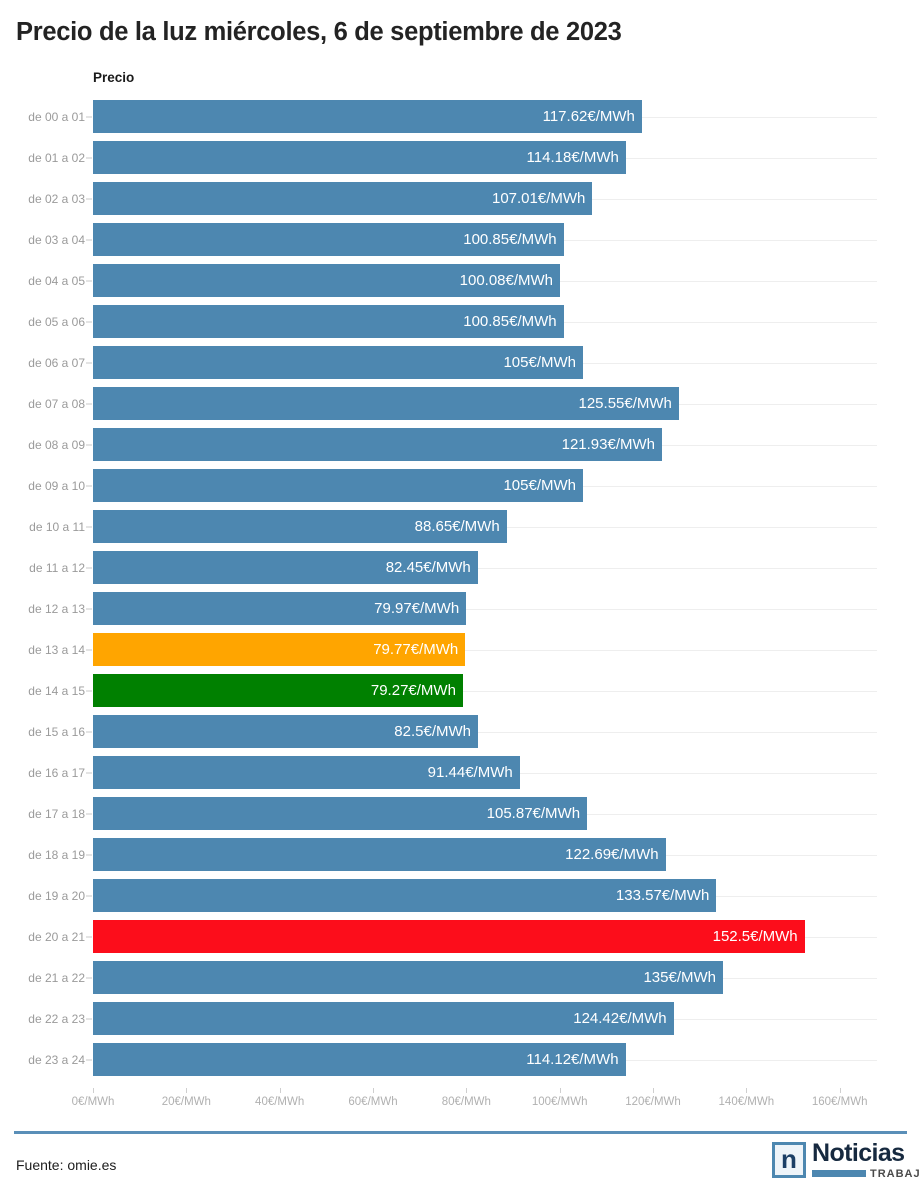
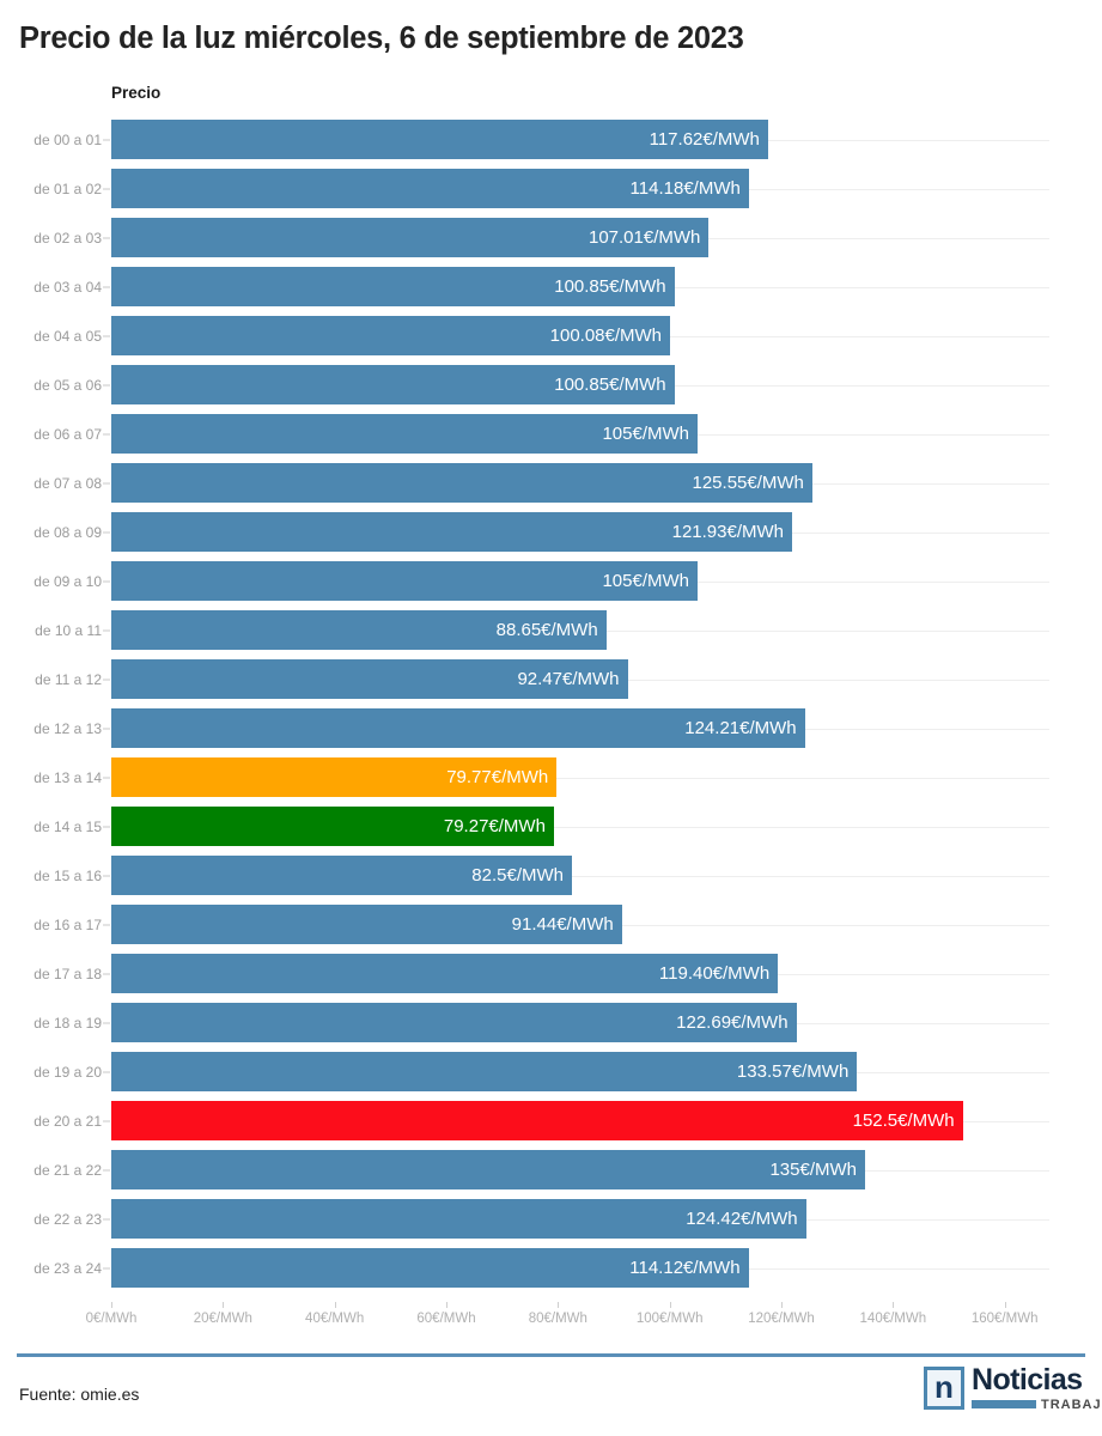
de 11 a 12: 82.45 -> 92.47
de 12 a 13: 79.97 -> 124.21
de 17 a 18: 105.87 -> 119.40
